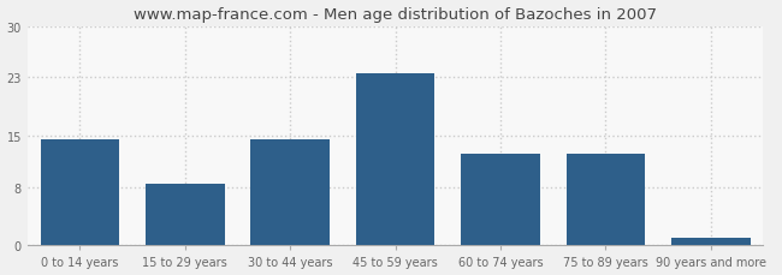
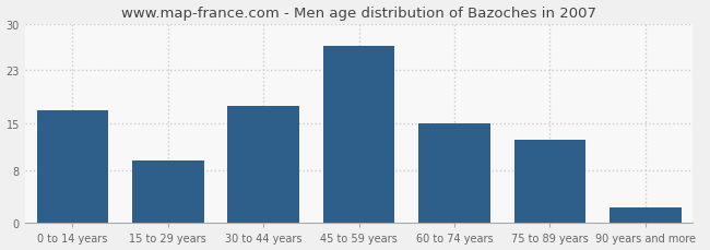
0 to 14 years: 14.5 -> 17.0
15 to 29 years: 8.5 -> 9.4
30 to 44 years: 14.5 -> 17.6
45 to 59 years: 23.5 -> 26.6
60 to 74 years: 12.5 -> 15.0
90 years and more: 1.0 -> 2.4
